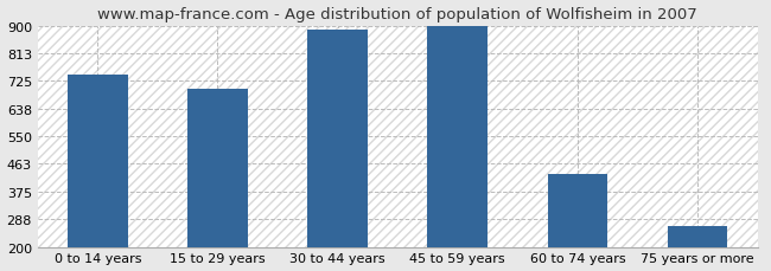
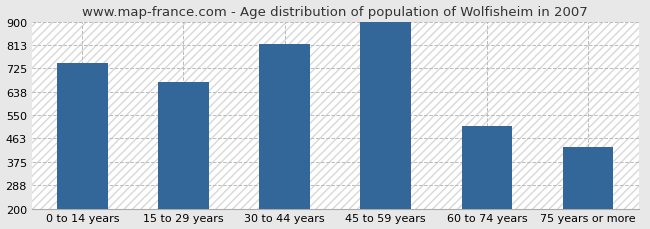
15 to 29 years: 700 -> 675
30 to 44 years: 886 -> 815
60 to 74 years: 432 -> 510
75 years or more: 265 -> 430
